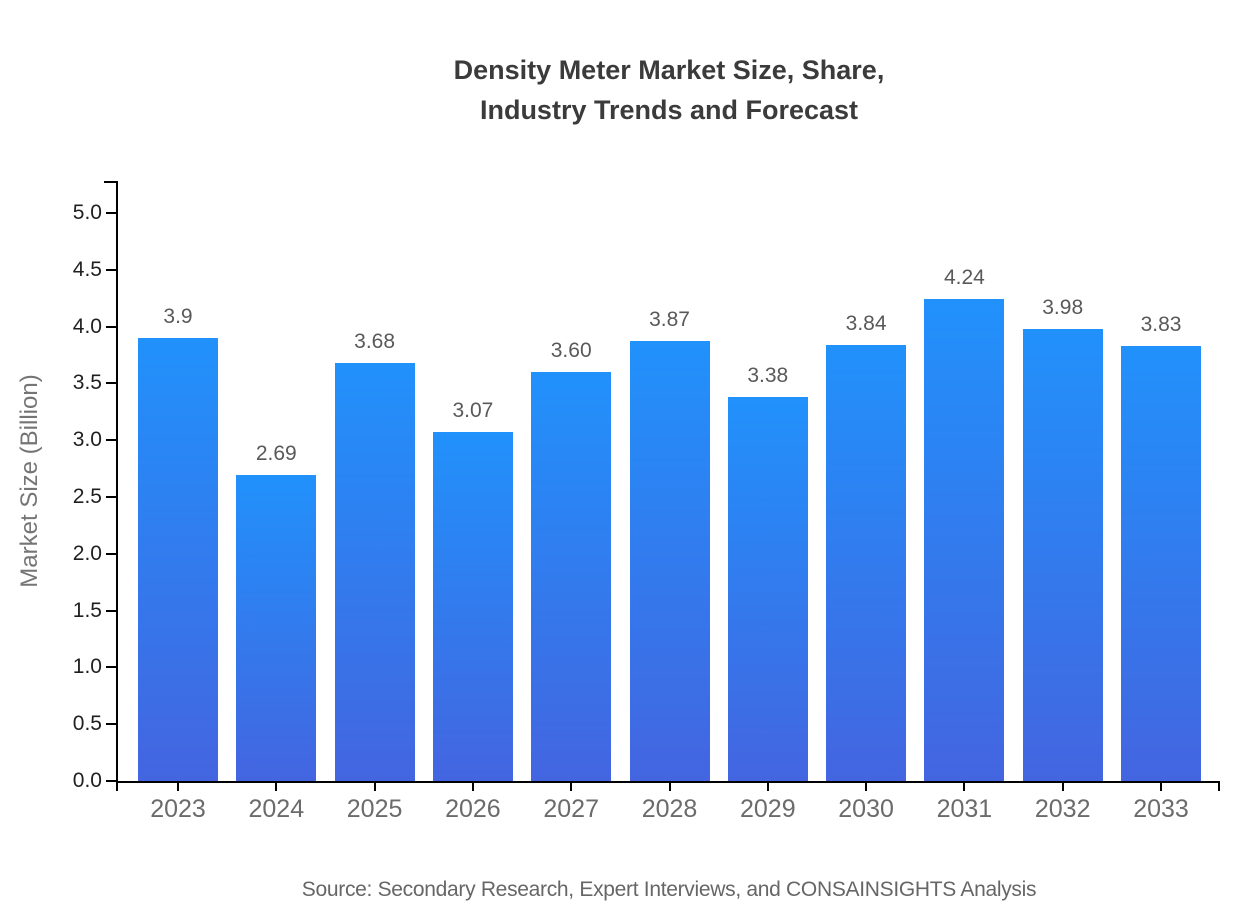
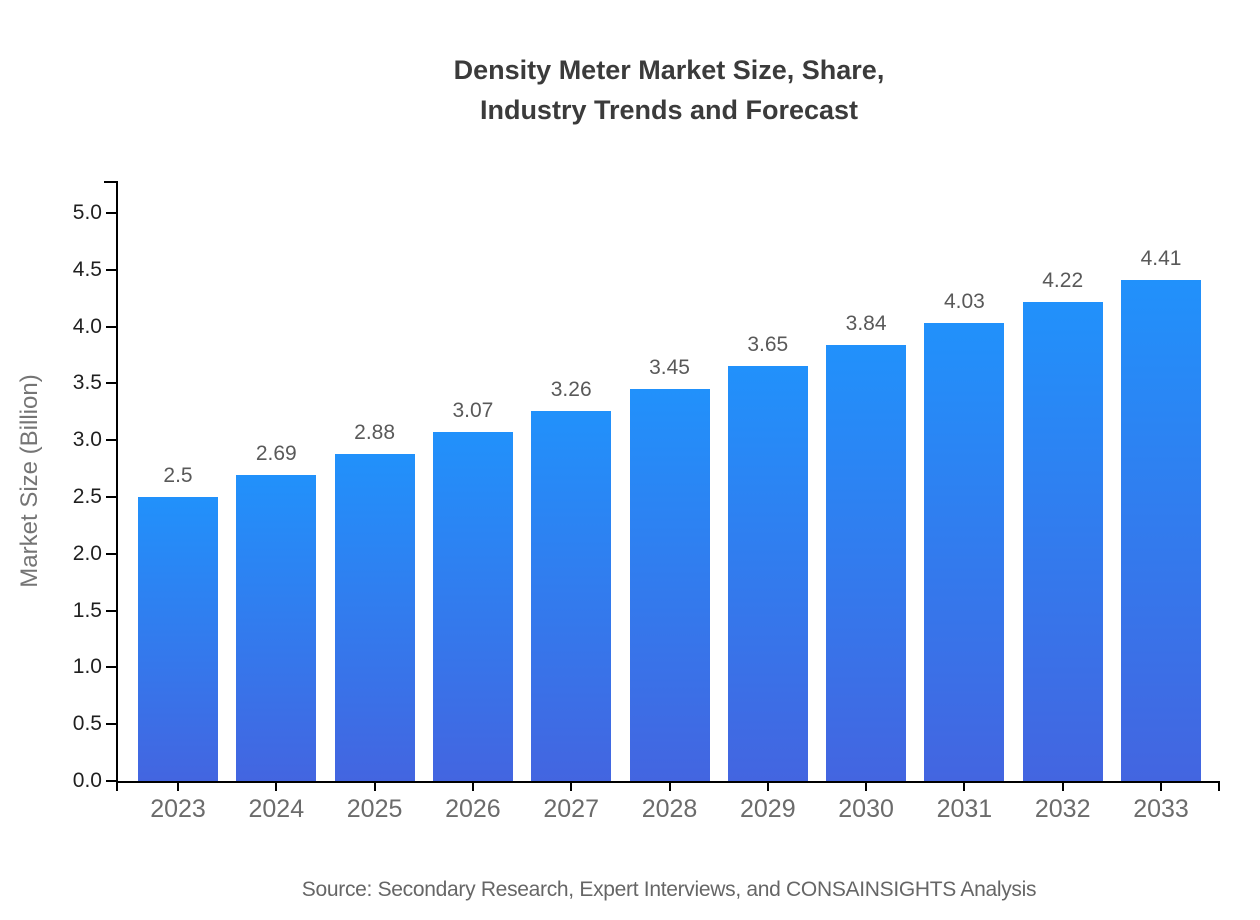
2023: 3.9 -> 2.5
2025: 3.68 -> 2.88
2027: 3.60 -> 3.26
2028: 3.87 -> 3.45
2029: 3.38 -> 3.65
2031: 4.24 -> 4.03
2032: 3.98 -> 4.22
2033: 3.83 -> 4.41
